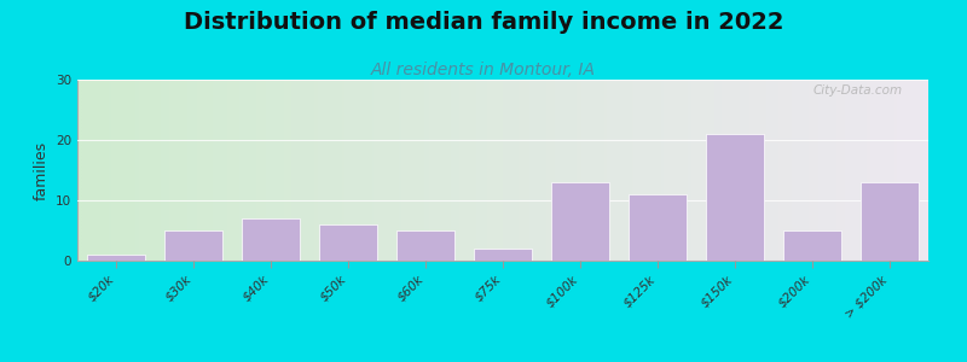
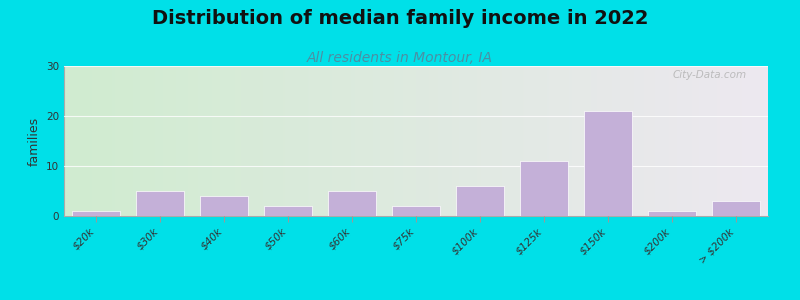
$40k: 7 -> 4
$50k: 6 -> 2
$100k: 13 -> 6
$200k: 5 -> 1
> $200k: 13 -> 3
